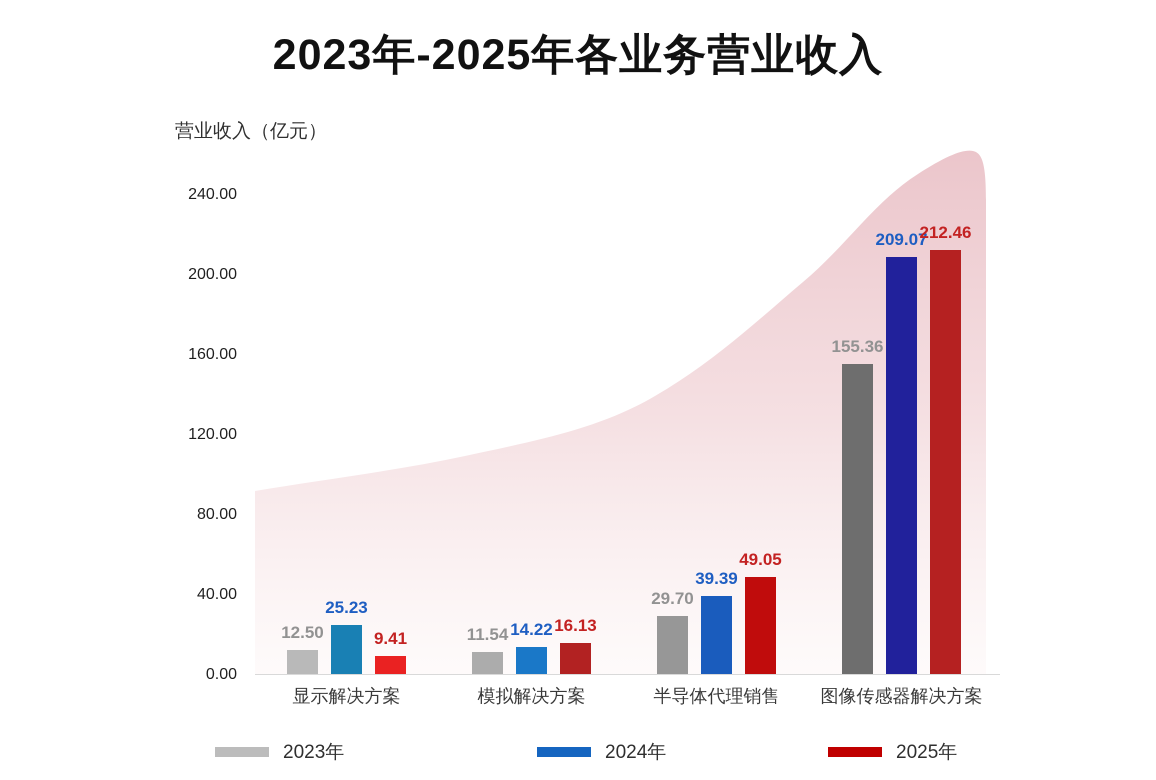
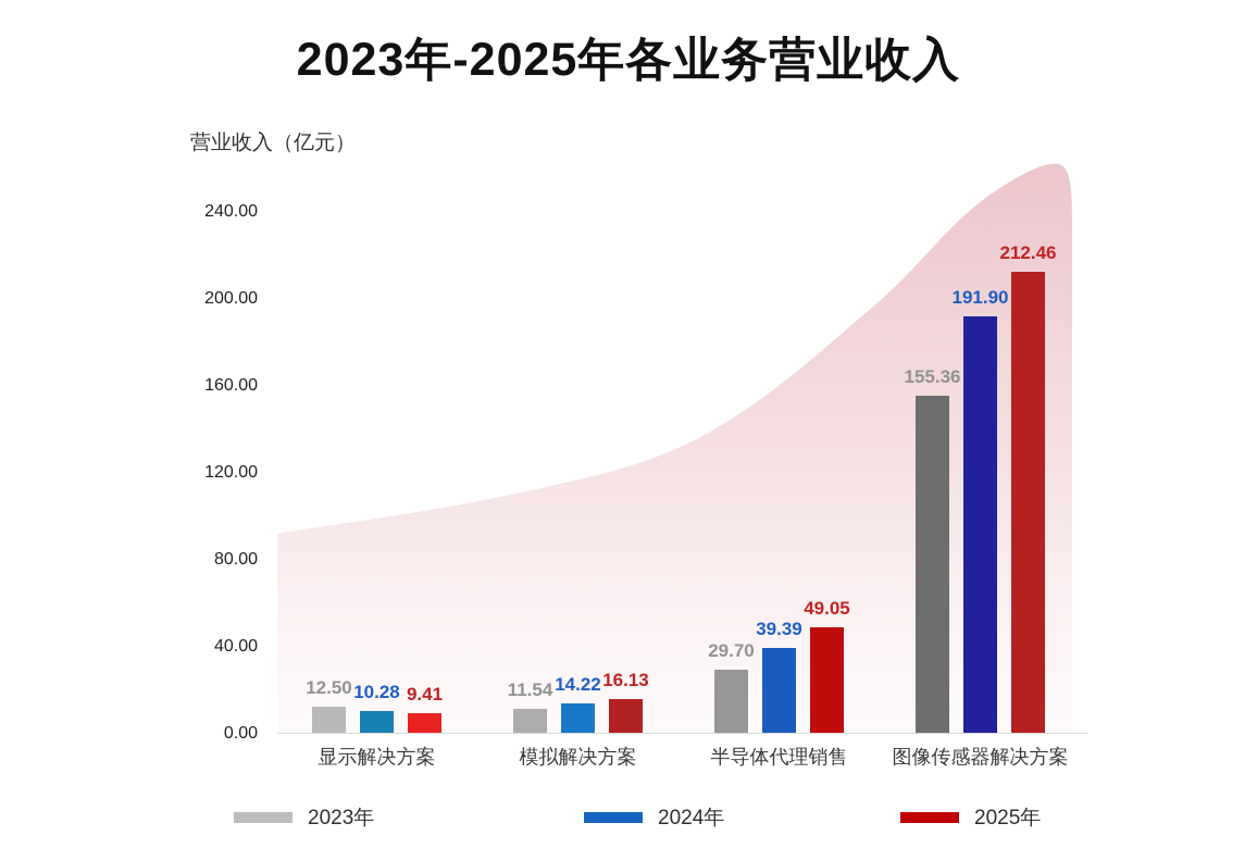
2024年/显示解决方案: 25.23 -> 10.28
2024年/图像传感器解决方案: 209.07 -> 191.90
